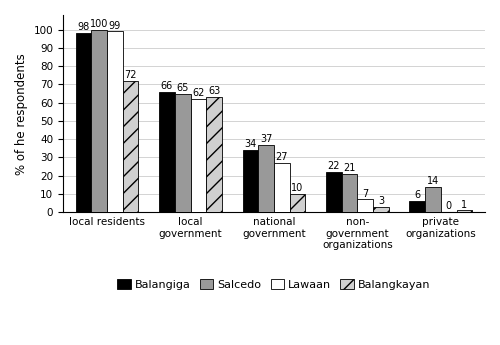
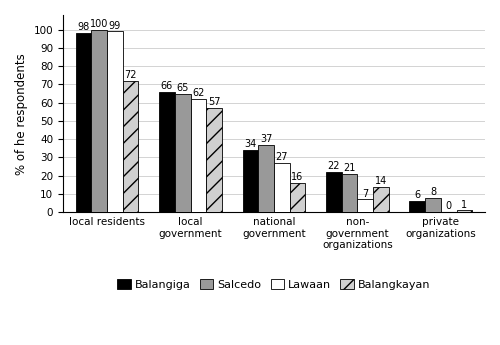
Balangkayan/local government: 63 -> 57
Balangkayan/national government: 10 -> 16
Balangkayan/non- government organizations: 3 -> 14
Salcedo/private organizations: 14 -> 8
